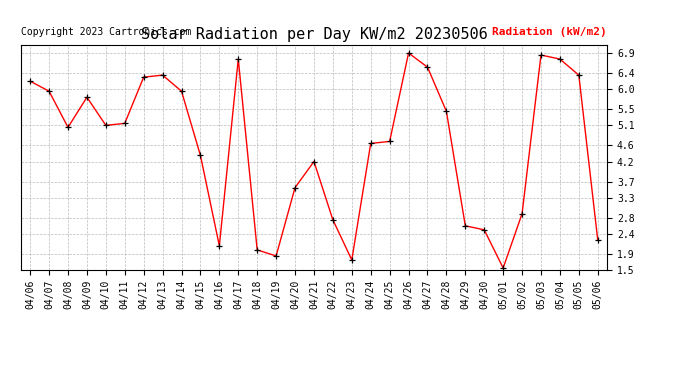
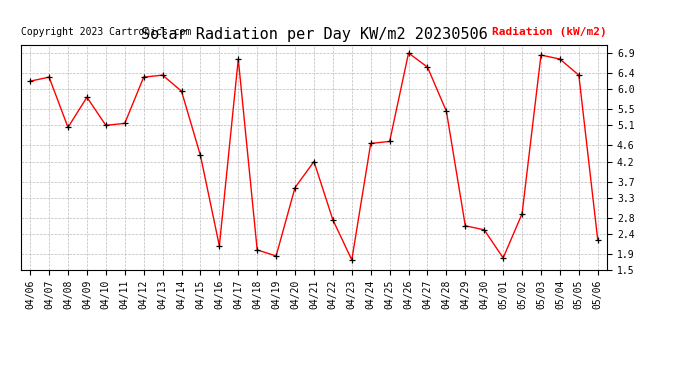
04/07: 5.95 -> 6.30
05/01: 1.55 -> 1.80
